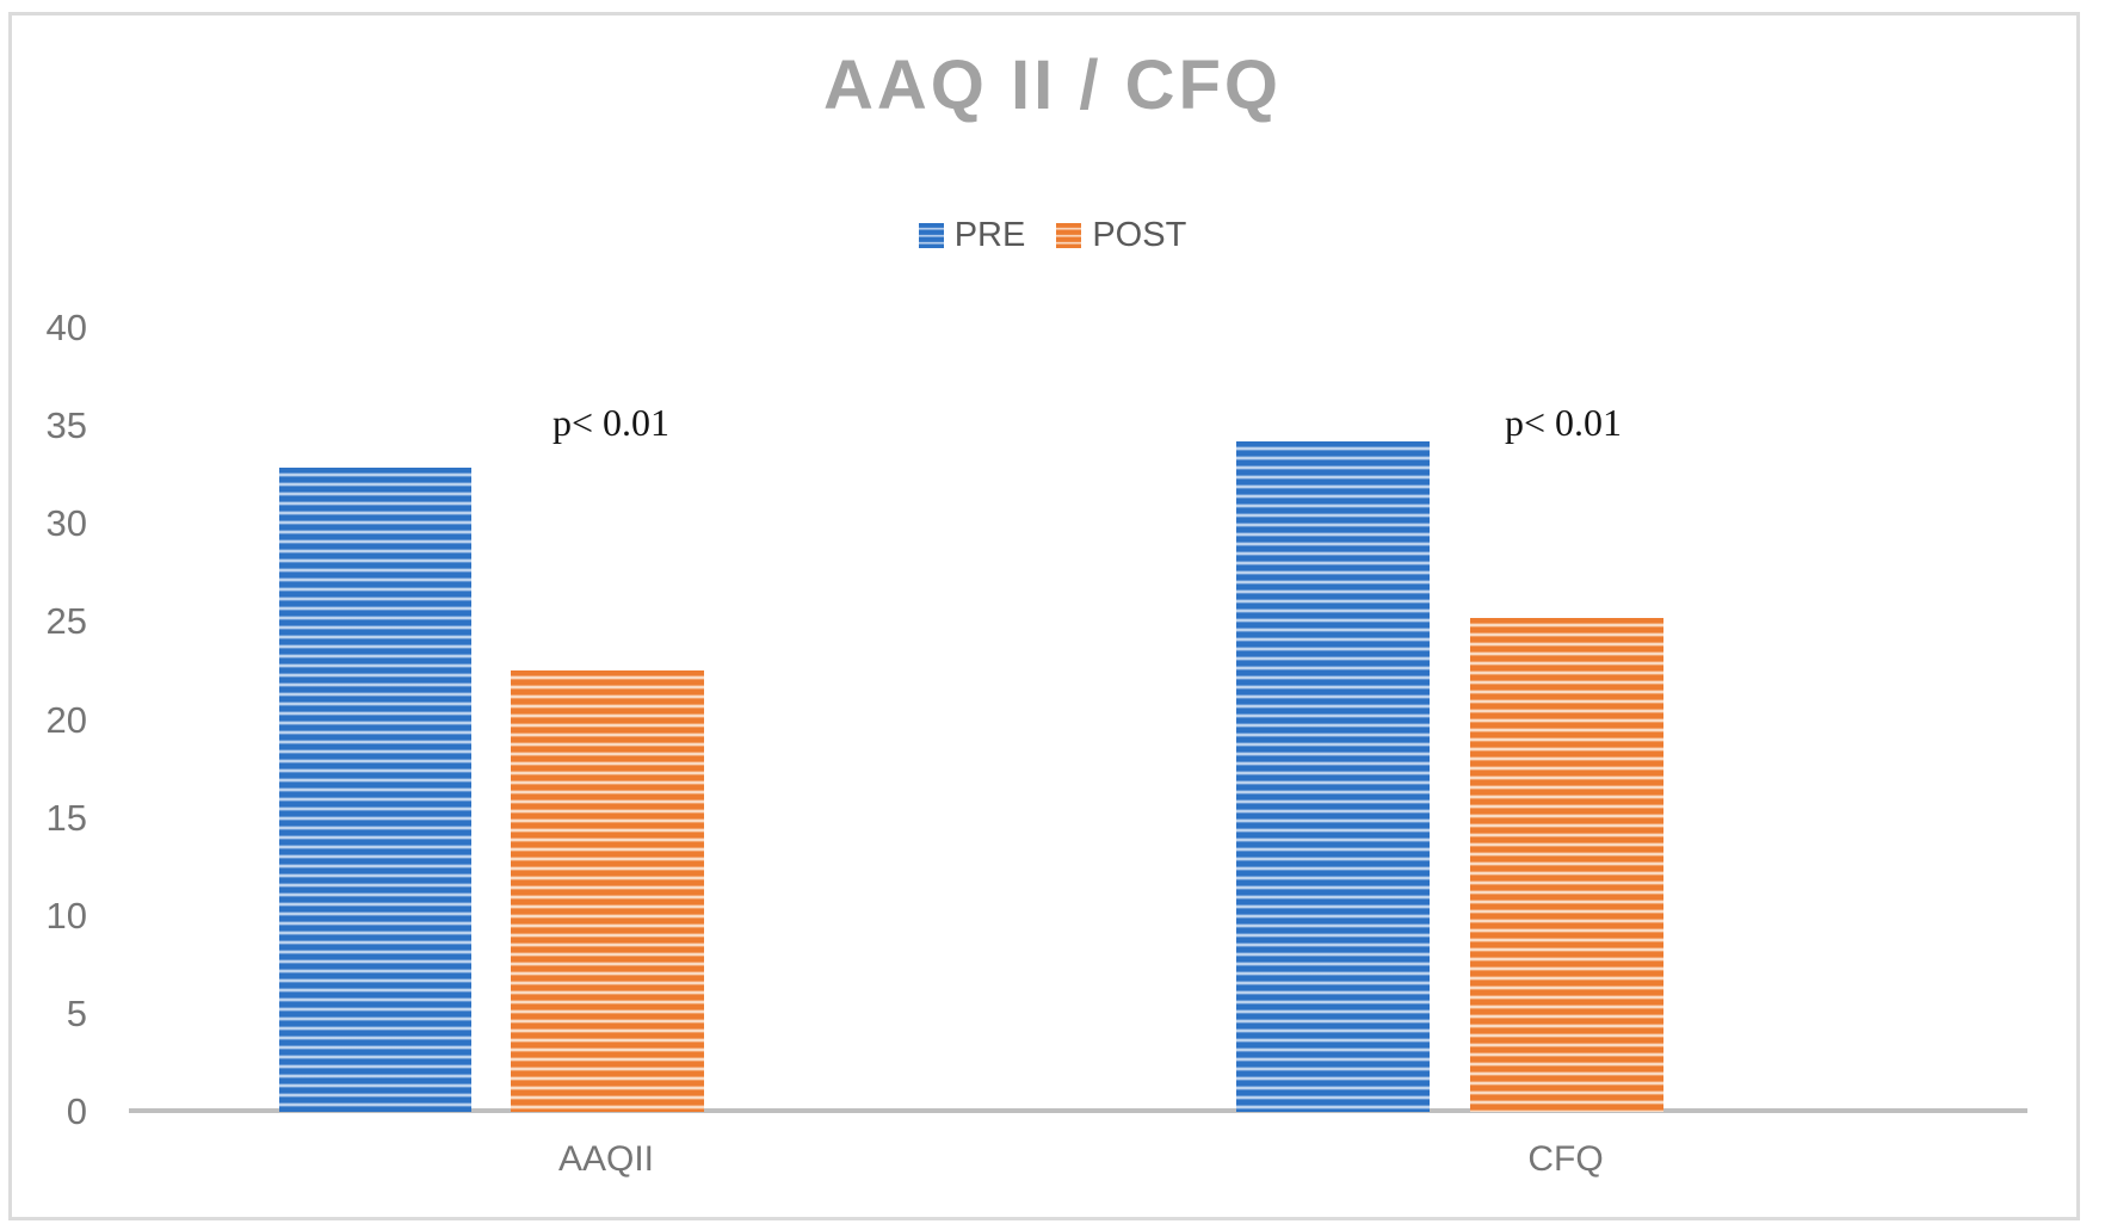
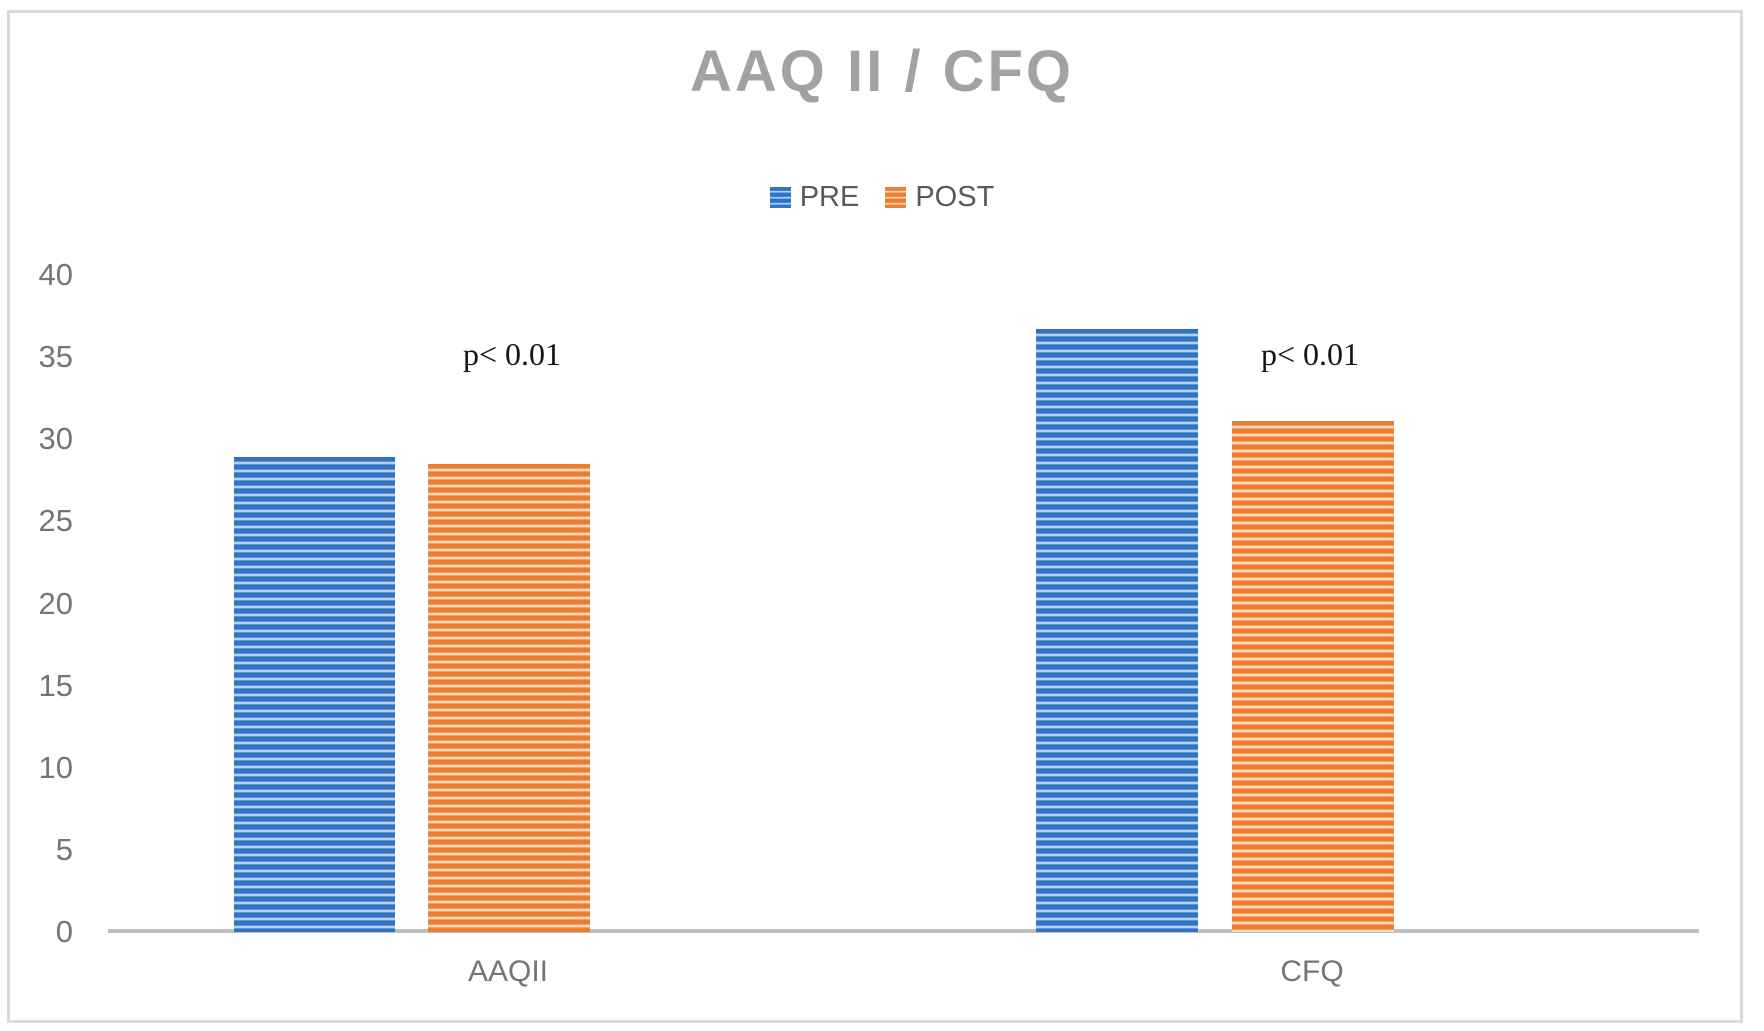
PRE/AAQII: 32.9 -> 28.9
POST/AAQII: 22.5 -> 28.5
PRE/CFQ: 34.2 -> 36.7
POST/CFQ: 25.2 -> 31.1
